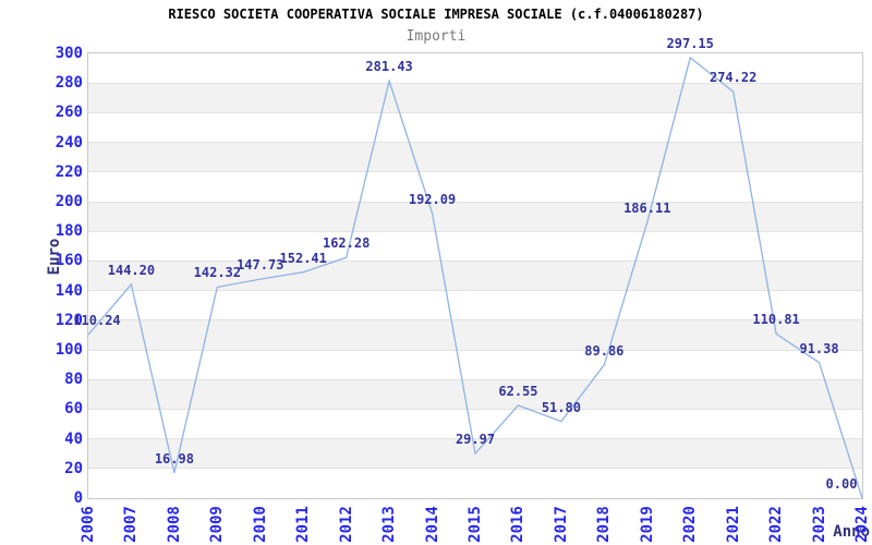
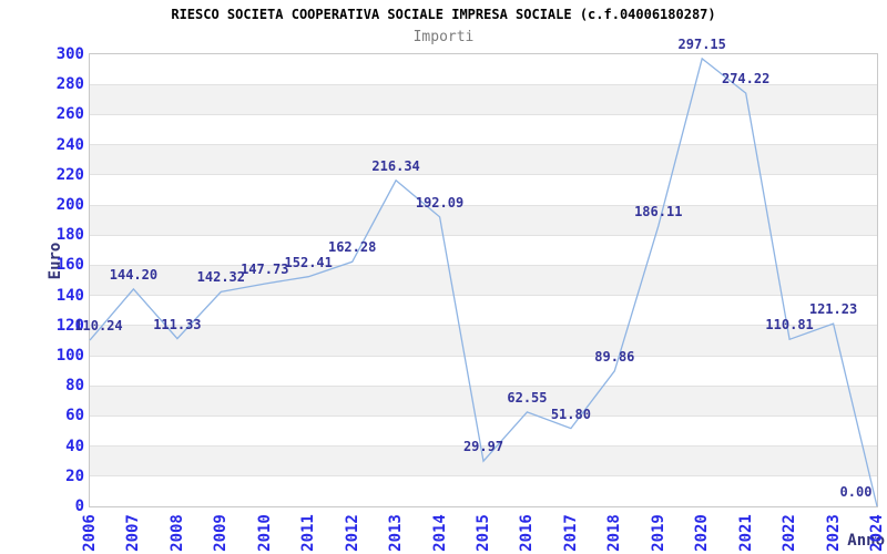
2008: 16.98 -> 111.33
2013: 281.43 -> 216.34
2023: 91.38 -> 121.23
